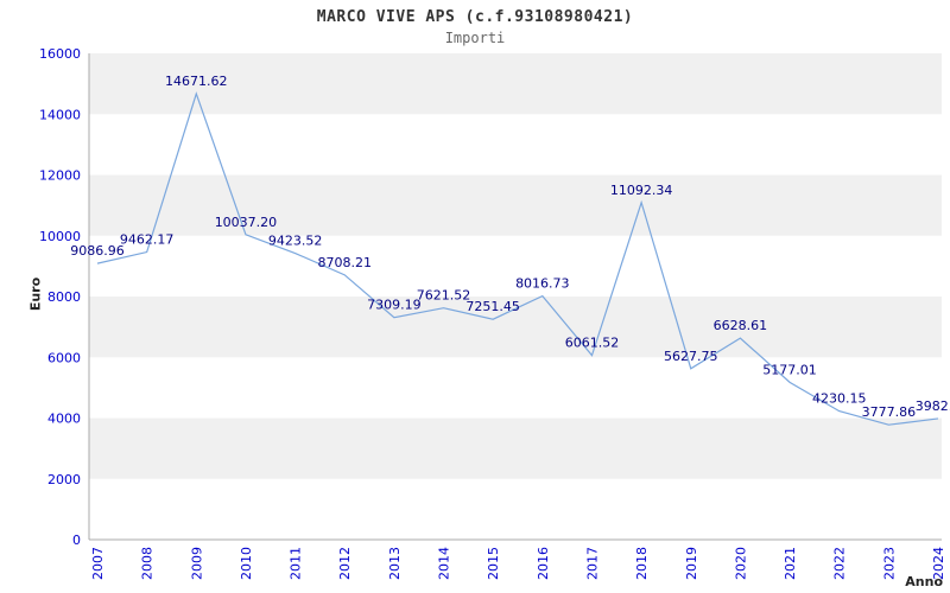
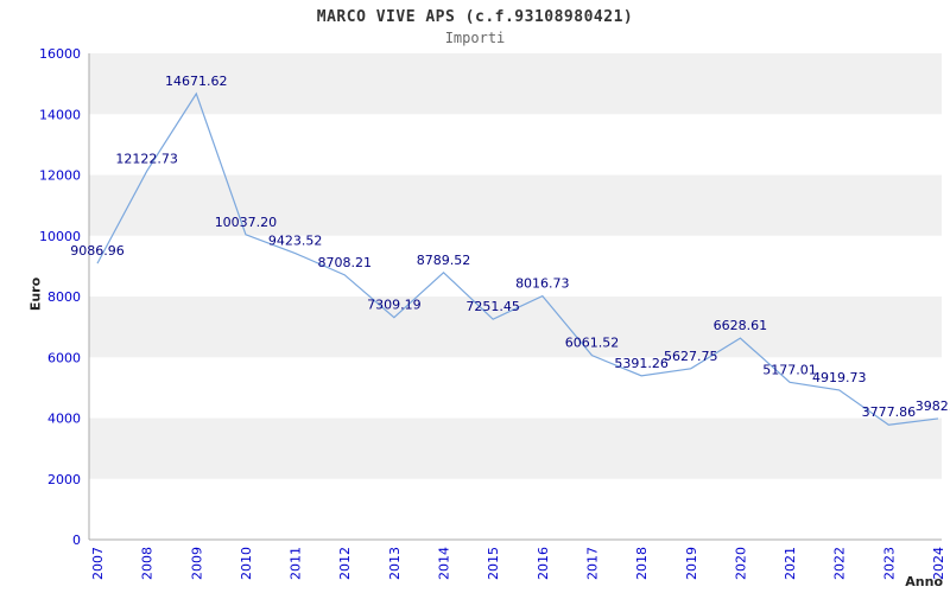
2008: 9462.17 -> 12122.73
2014: 7621.52 -> 8789.52
2018: 11092.34 -> 5391.26
2022: 4230.15 -> 4919.73
